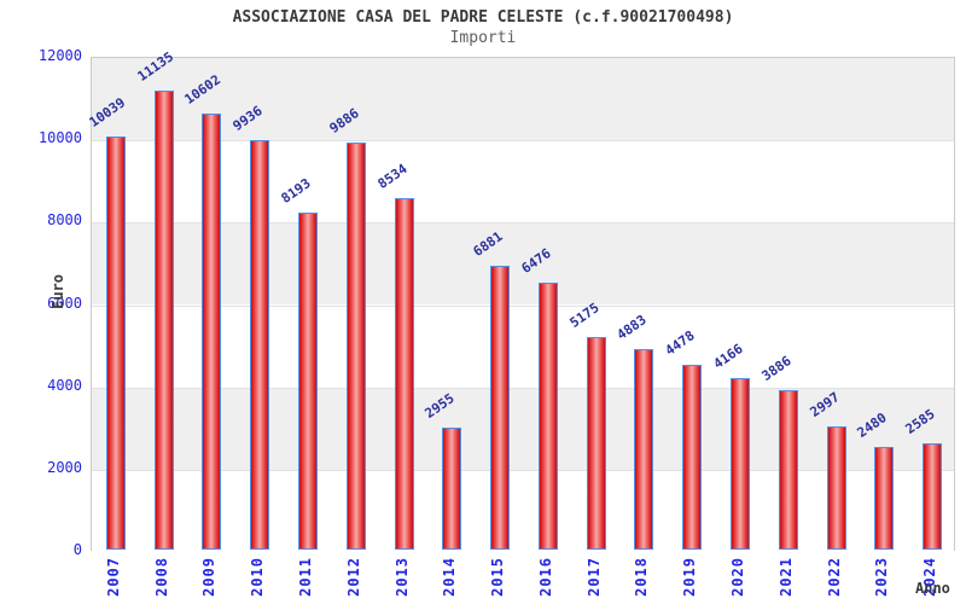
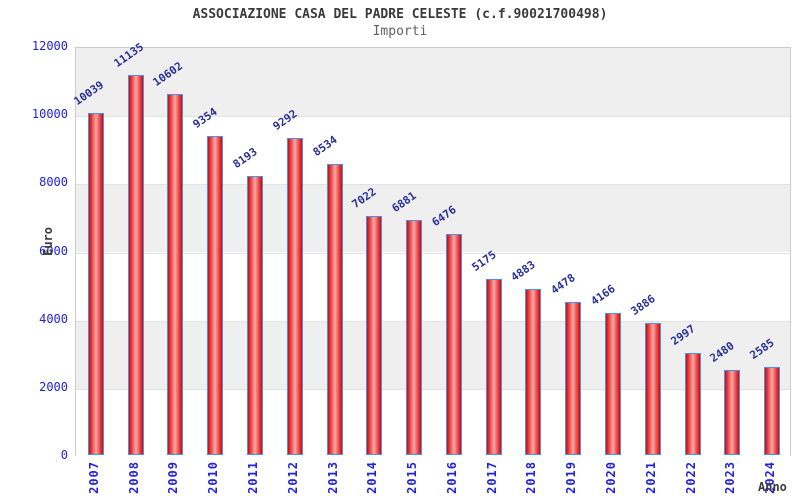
2010: 9936 -> 9354
2012: 9886 -> 9292
2014: 2955 -> 7022
